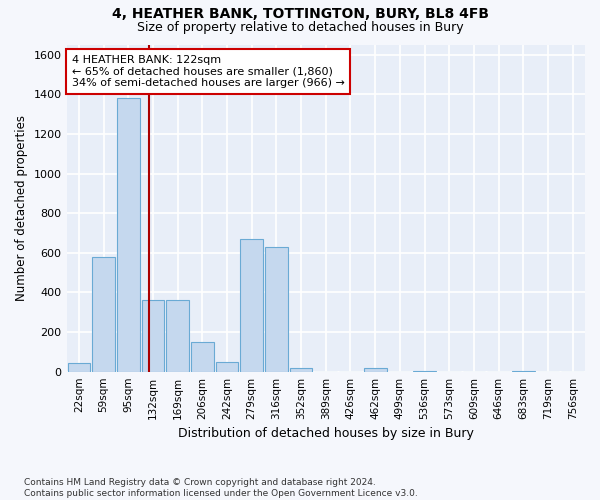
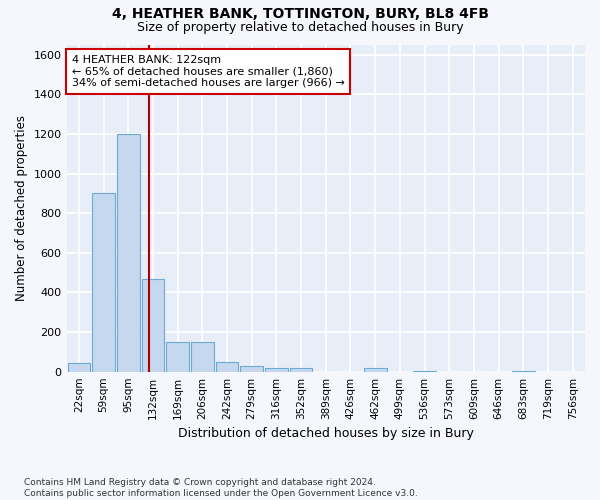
59sqm: 580 -> 900
95sqm: 1380 -> 1200
132sqm: 360 -> 470
169sqm: 360 -> 150
279sqm: 670 -> 30
316sqm: 630 -> 20
